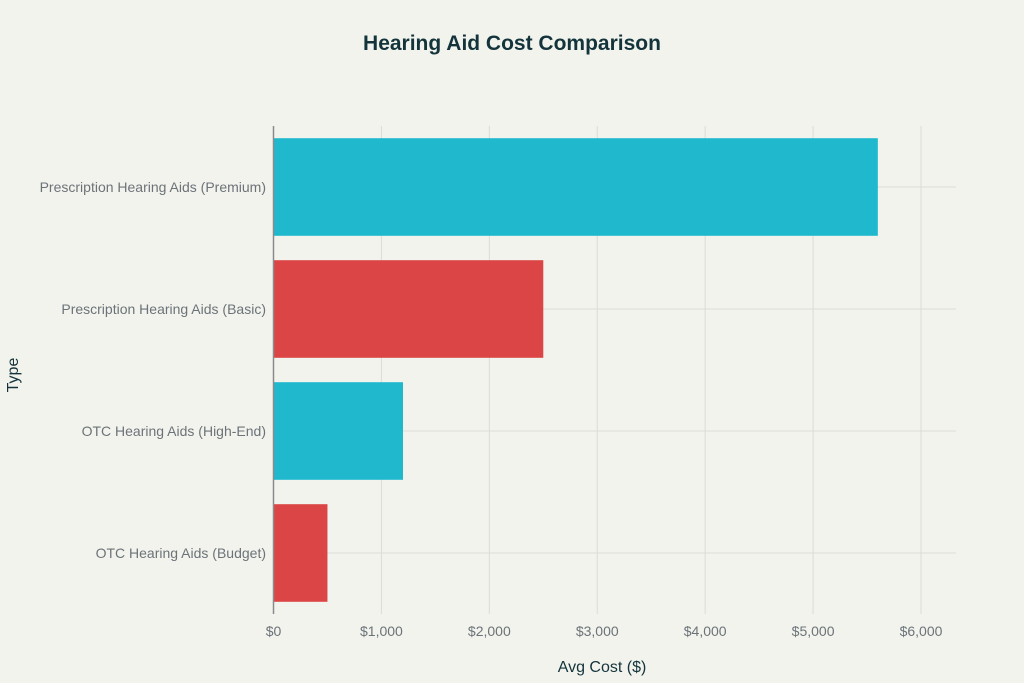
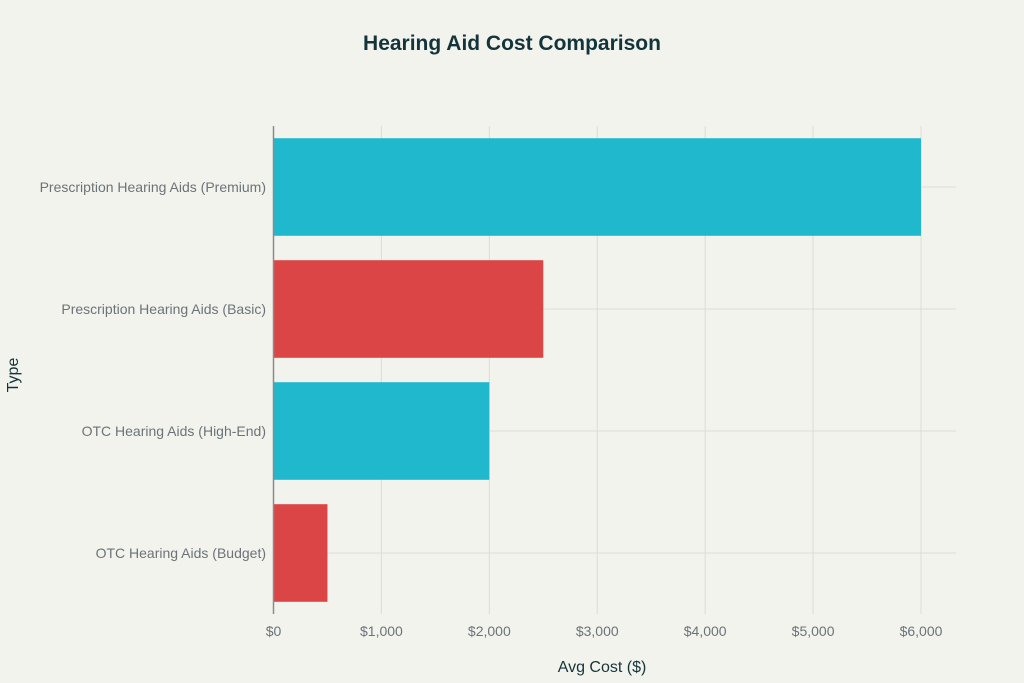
Prescription Hearing Aids (Premium): $5600 -> $6000
OTC Hearing Aids (High-End): $1200 -> $2000
